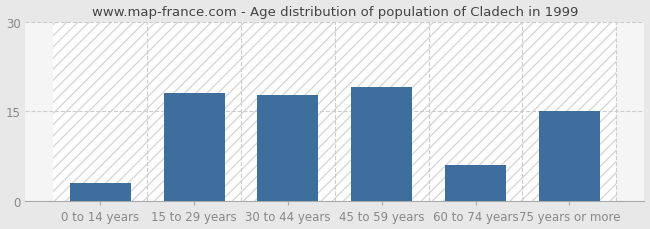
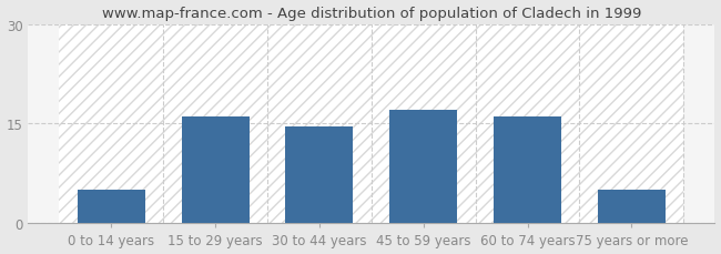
0 to 14 years: 3.0 -> 5.0
15 to 29 years: 18.0 -> 16.0
30 to 44 years: 17.8 -> 14.5
45 to 59 years: 19.0 -> 17.0
60 to 74 years: 6.0 -> 16.0
75 years or more: 15.0 -> 5.0
